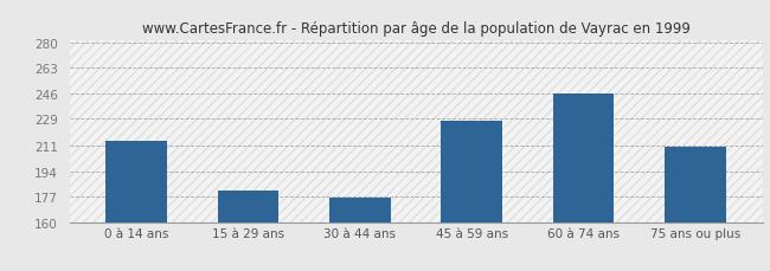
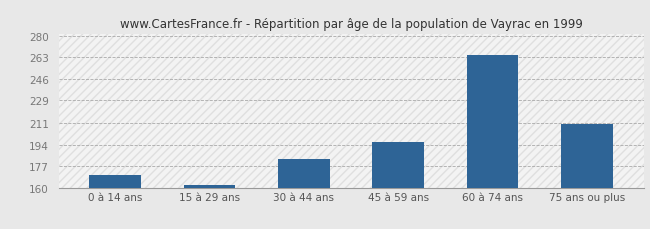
0 à 14 ans: 214 -> 170
15 à 29 ans: 181 -> 162
30 à 44 ans: 176 -> 183
45 à 59 ans: 228 -> 196
60 à 74 ans: 246 -> 265
